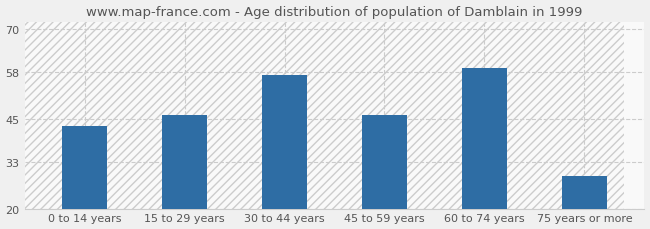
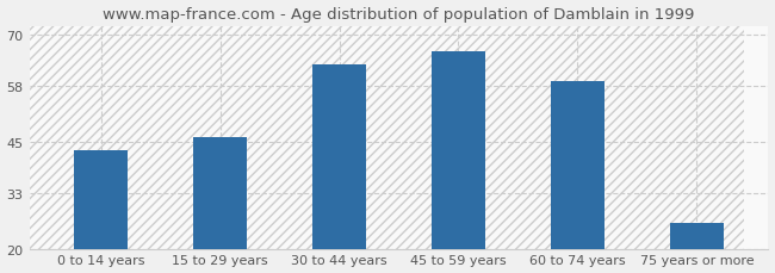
30 to 44 years: 57 -> 63
45 to 59 years: 46 -> 66
75 years or more: 29 -> 26
